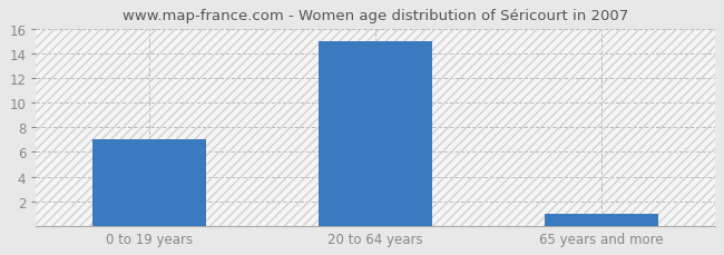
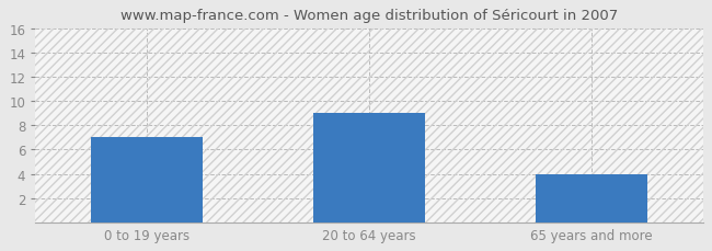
20 to 64 years: 15 -> 9
65 years and more: 1 -> 4
